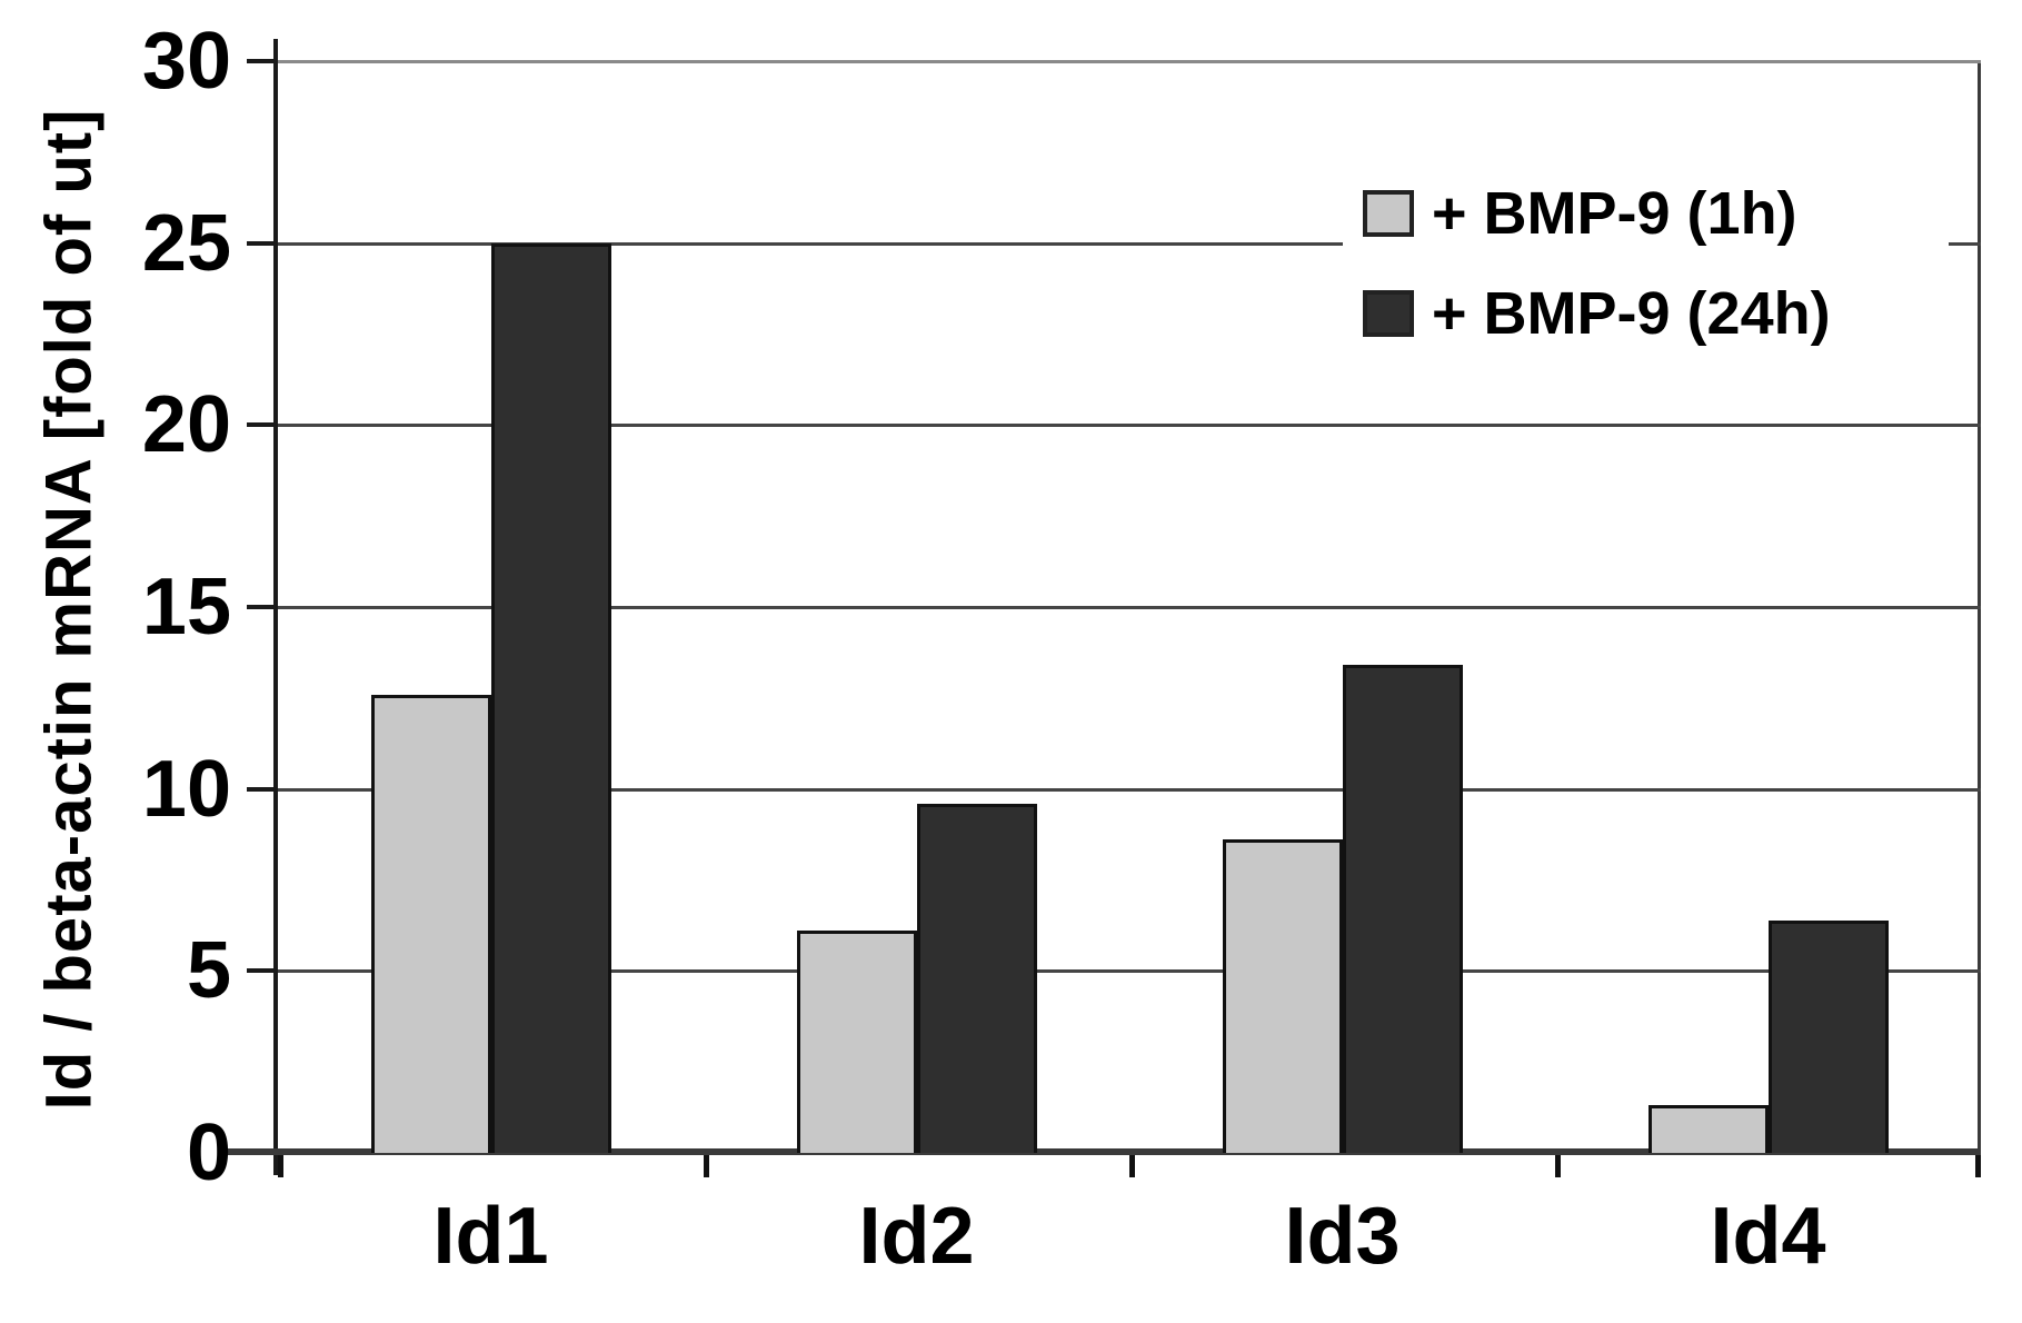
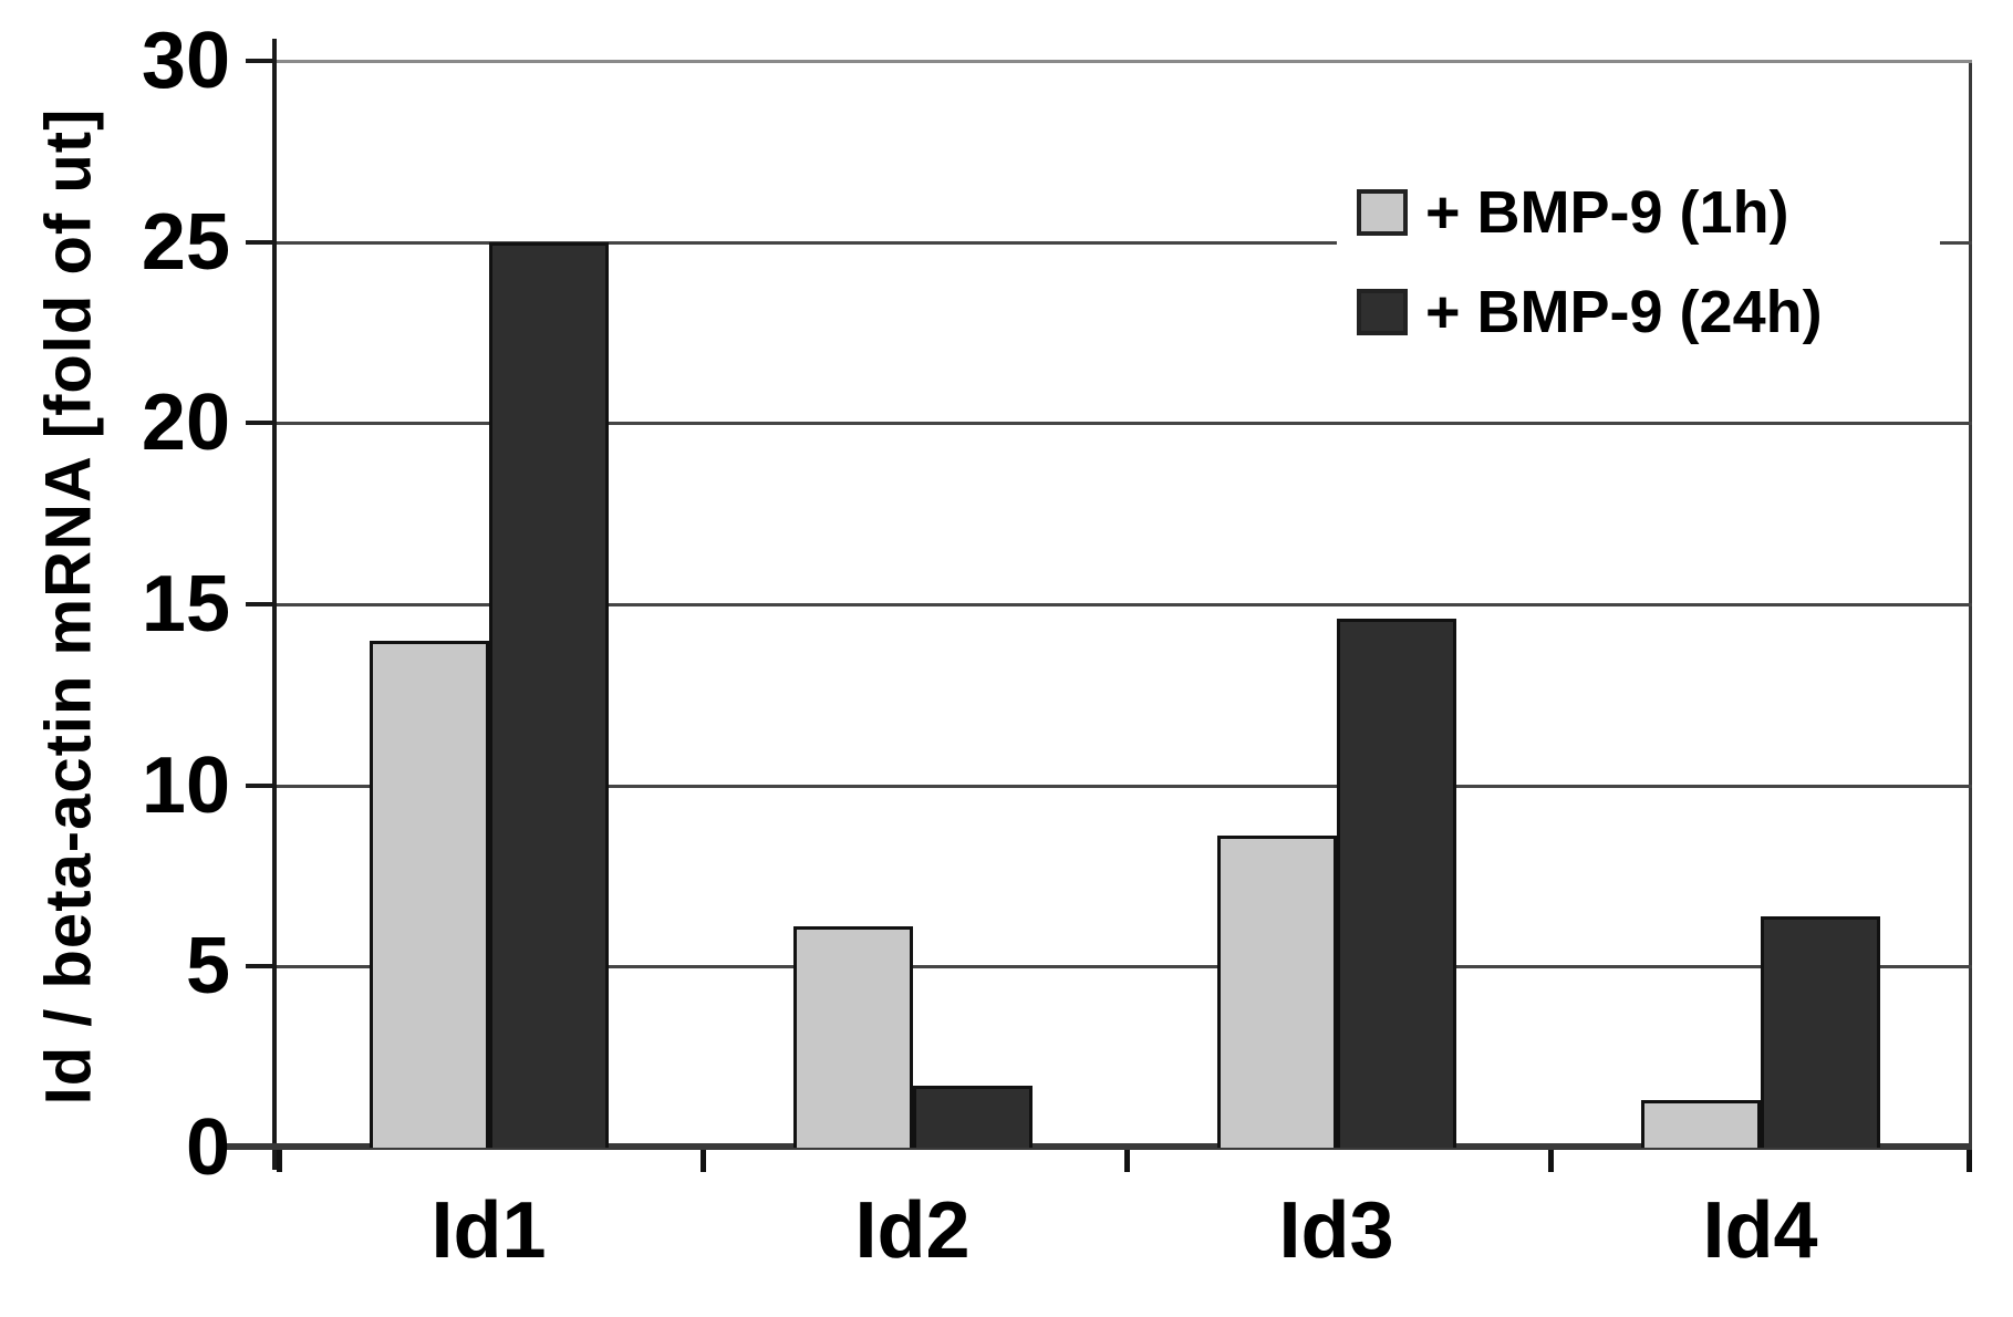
+ BMP-9 (1h)/Id1: 12.6 -> 14.0
+ BMP-9 (24h)/Id2: 9.6 -> 1.7
+ BMP-9 (24h)/Id3: 13.4 -> 14.6
